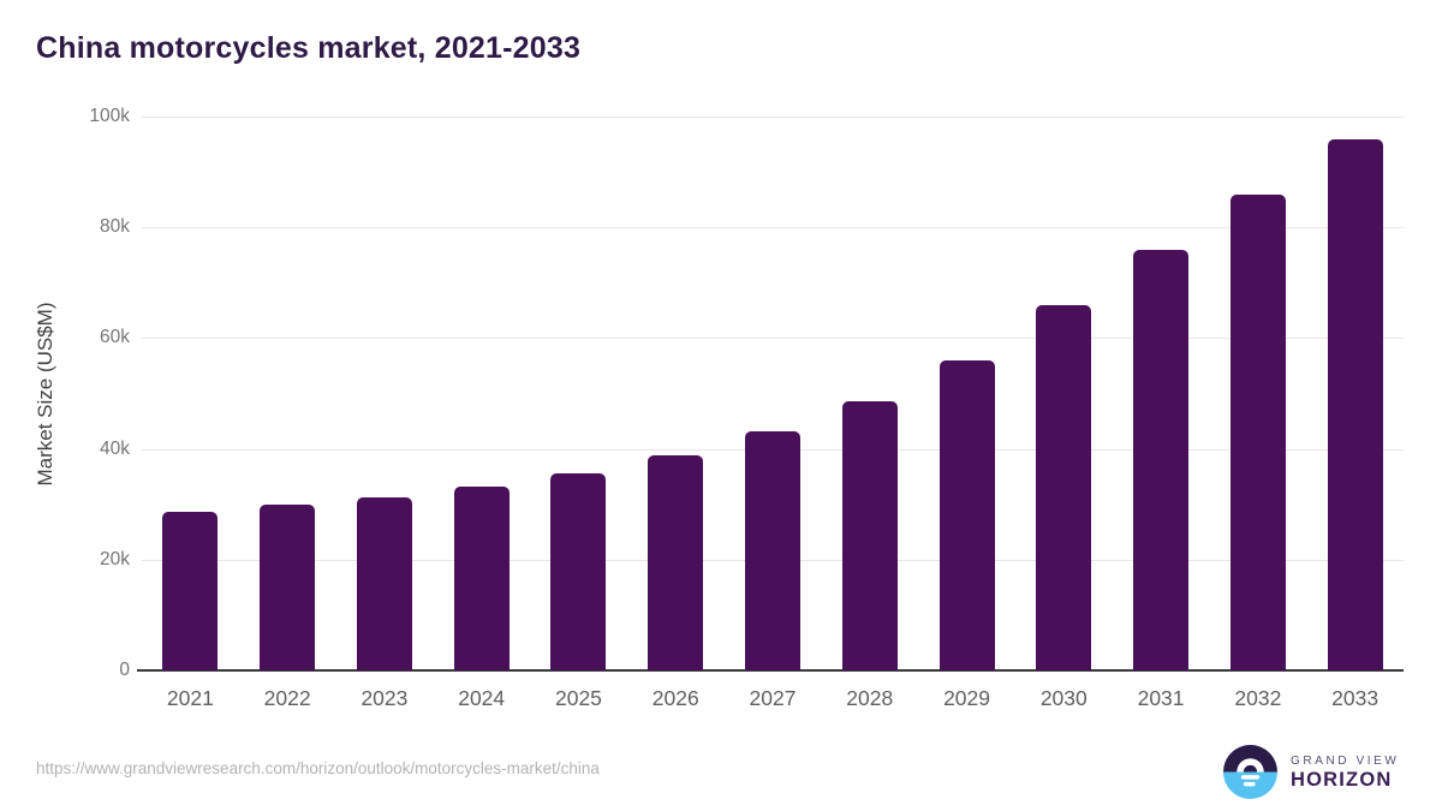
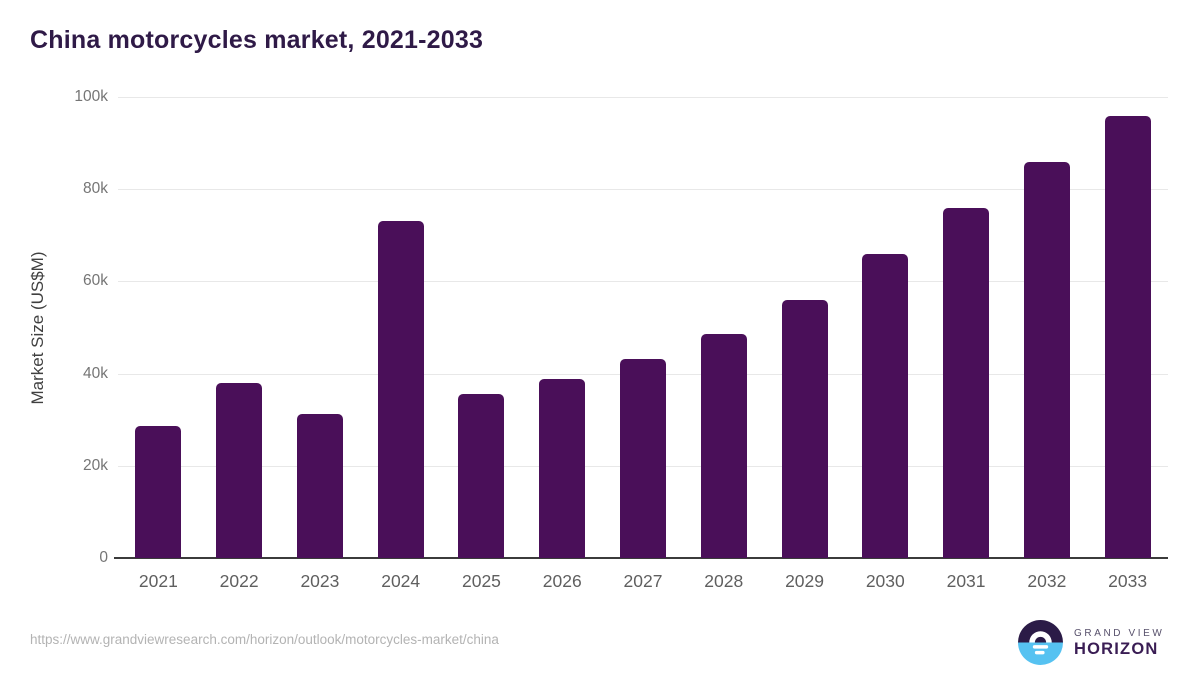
2022: 30k -> 38k
2024: 33k -> 73k
